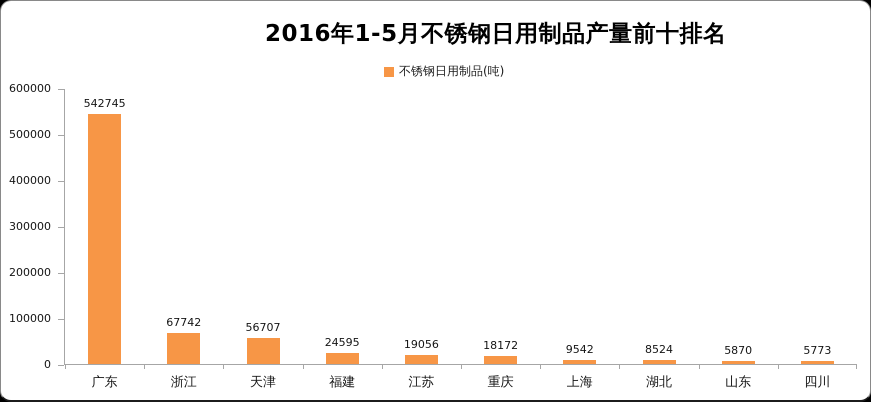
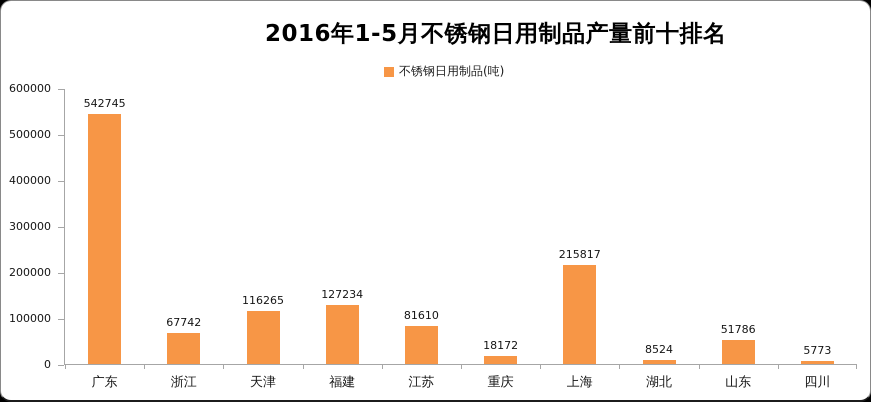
天津: 56707 -> 116265
福建: 24595 -> 127234
江苏: 19056 -> 81610
上海: 9542 -> 215817
山东: 5870 -> 51786
